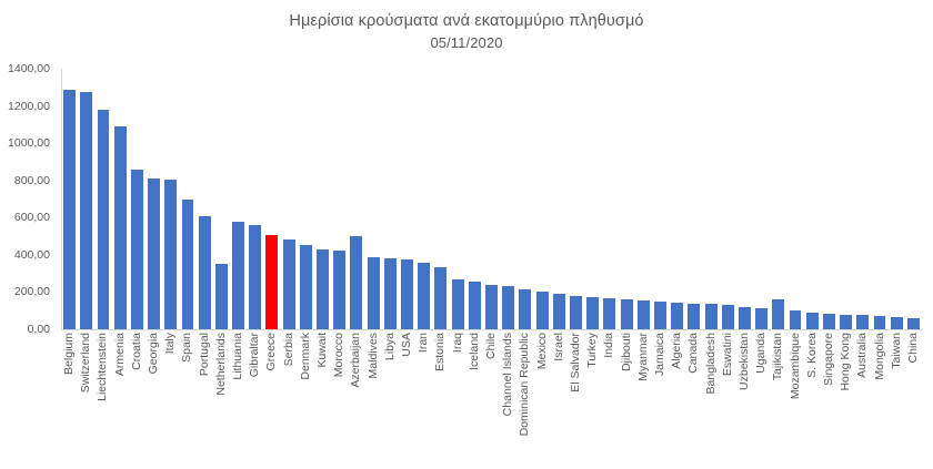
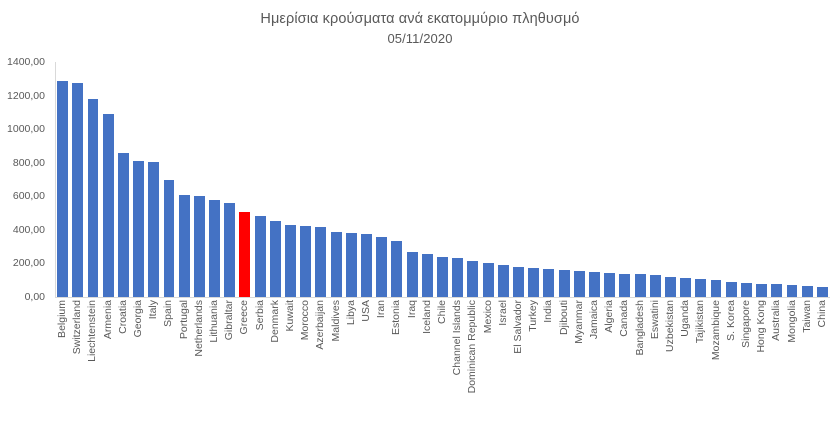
Netherlands: 350 -> 600
Azerbaijan: 500 -> 420
Tajikistan: 160 -> 110
